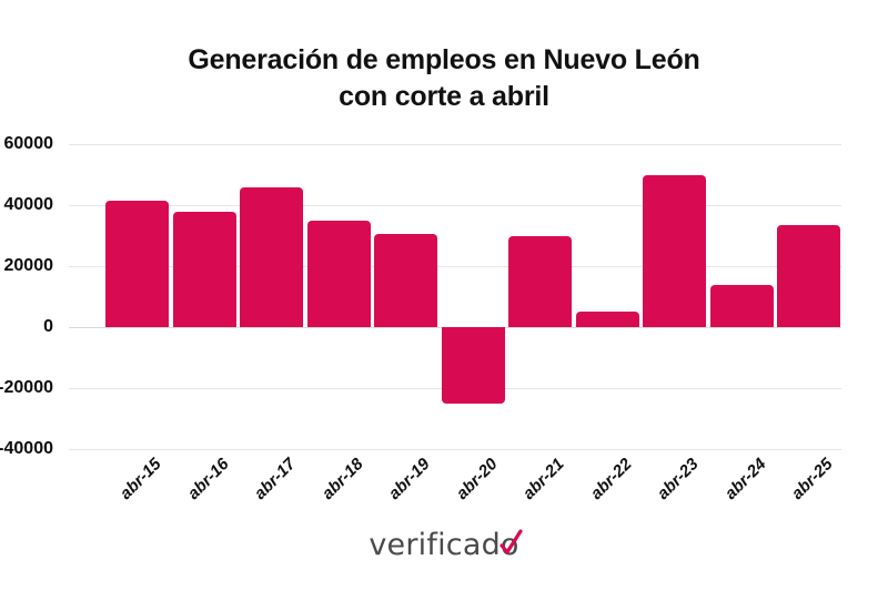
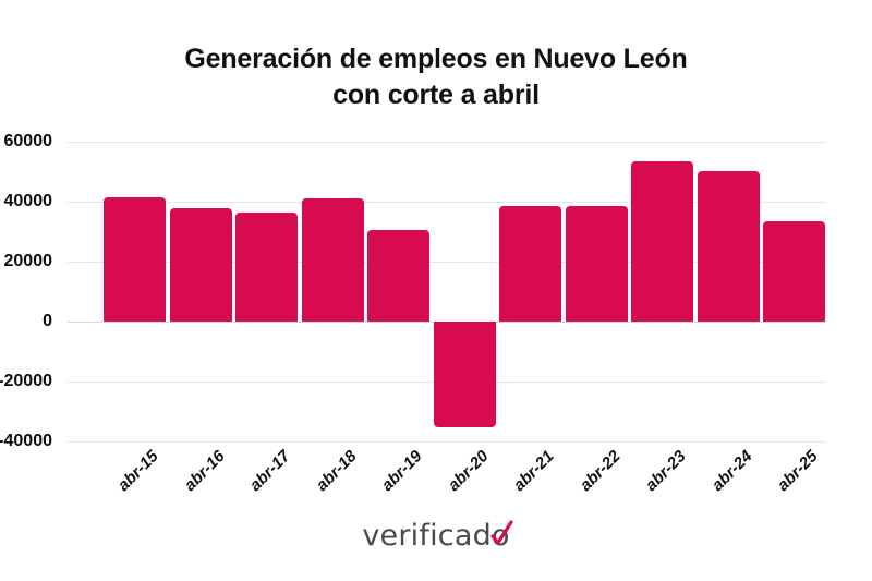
abr-17: 46000 -> 36000
abr-18: 35000 -> 41000
abr-20: -25000 -> -35000
abr-21: 30000 -> 38000
abr-22: 5000 -> 39000
abr-23: 50000 -> 53000
abr-24: 14000 -> 50000
